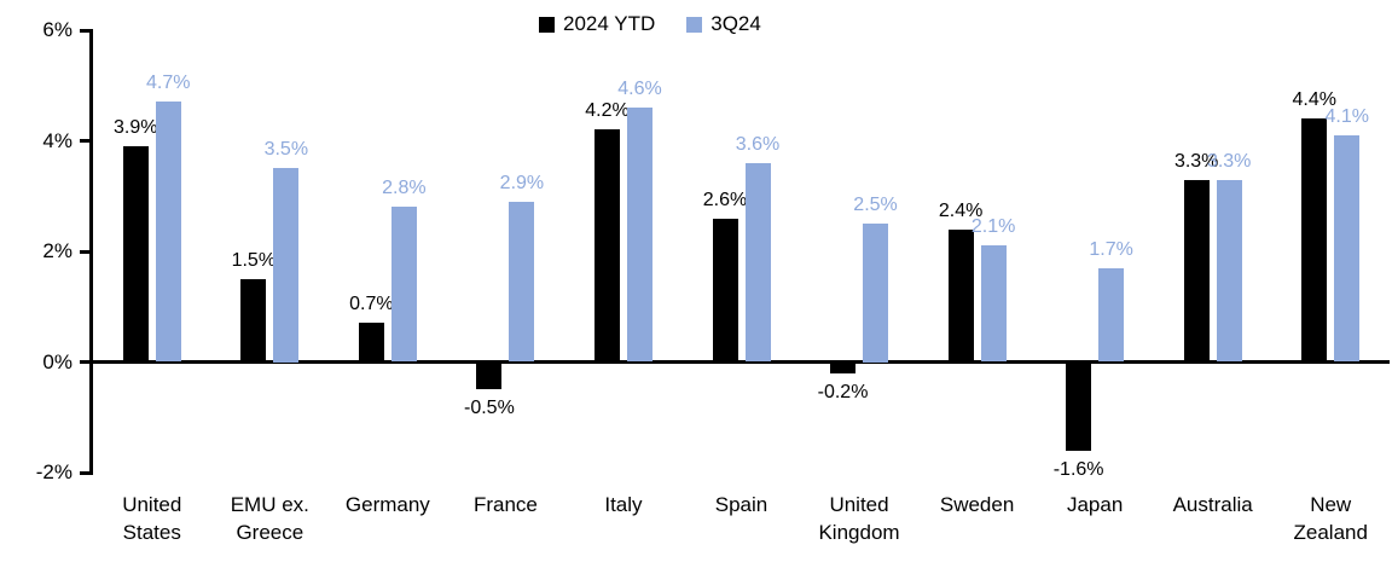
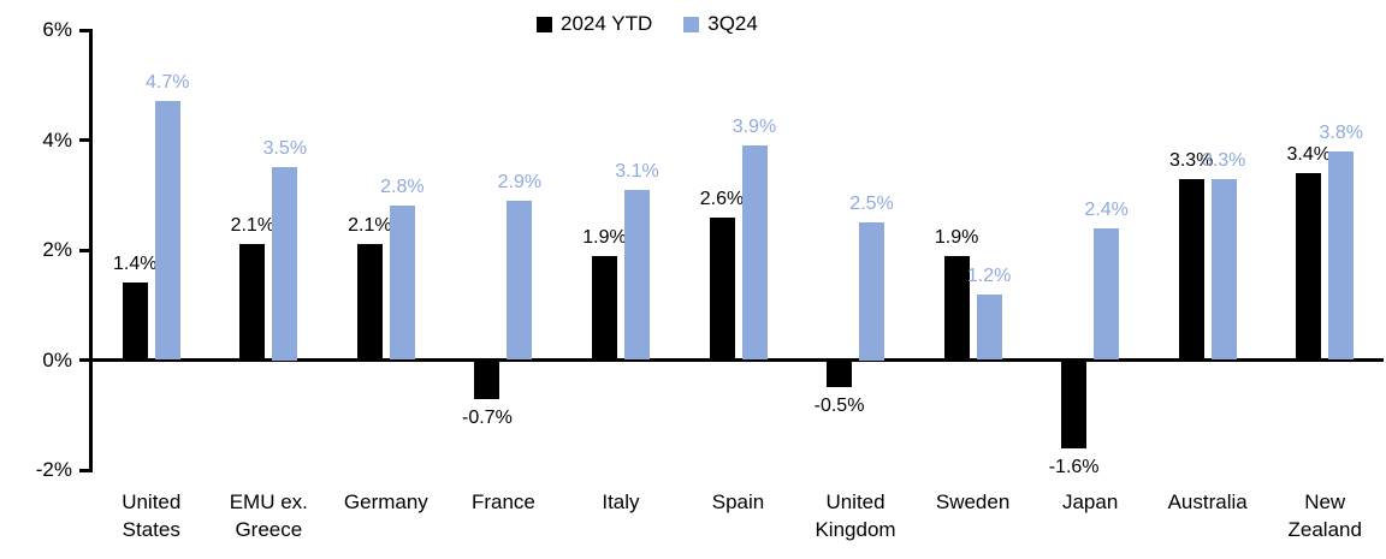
2024 YTD/United States: 3.9% -> 1.4%
2024 YTD/EMU ex. Greece: 1.5% -> 2.1%
2024 YTD/Germany: 0.7% -> 2.1%
2024 YTD/France: -0.5% -> -0.7%
2024 YTD/Italy: 4.2% -> 1.9%
3Q24/Italy: 4.6% -> 3.1%
3Q24/Spain: 3.6% -> 3.9%
2024 YTD/United Kingdom: -0.2% -> -0.5%
2024 YTD/Sweden: 2.4% -> 1.9%
3Q24/Sweden: 2.1% -> 1.2%
3Q24/Japan: 1.7% -> 2.4%
2024 YTD/New Zealand: 4.4% -> 3.4%
3Q24/New Zealand: 4.1% -> 3.8%
